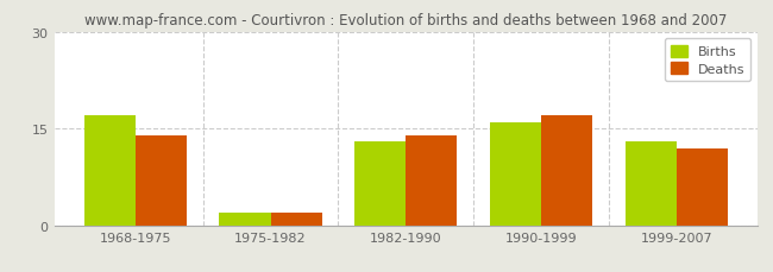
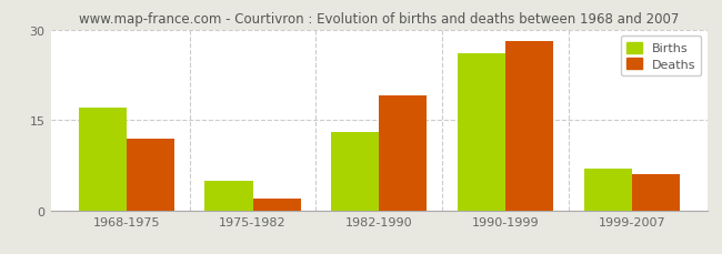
Deaths/1968-1975: 14 -> 12
Births/1975-1982: 2 -> 5
Deaths/1982-1990: 14 -> 19
Births/1990-1999: 16 -> 26
Deaths/1990-1999: 17 -> 28
Births/1999-2007: 13 -> 7
Deaths/1999-2007: 12 -> 6
